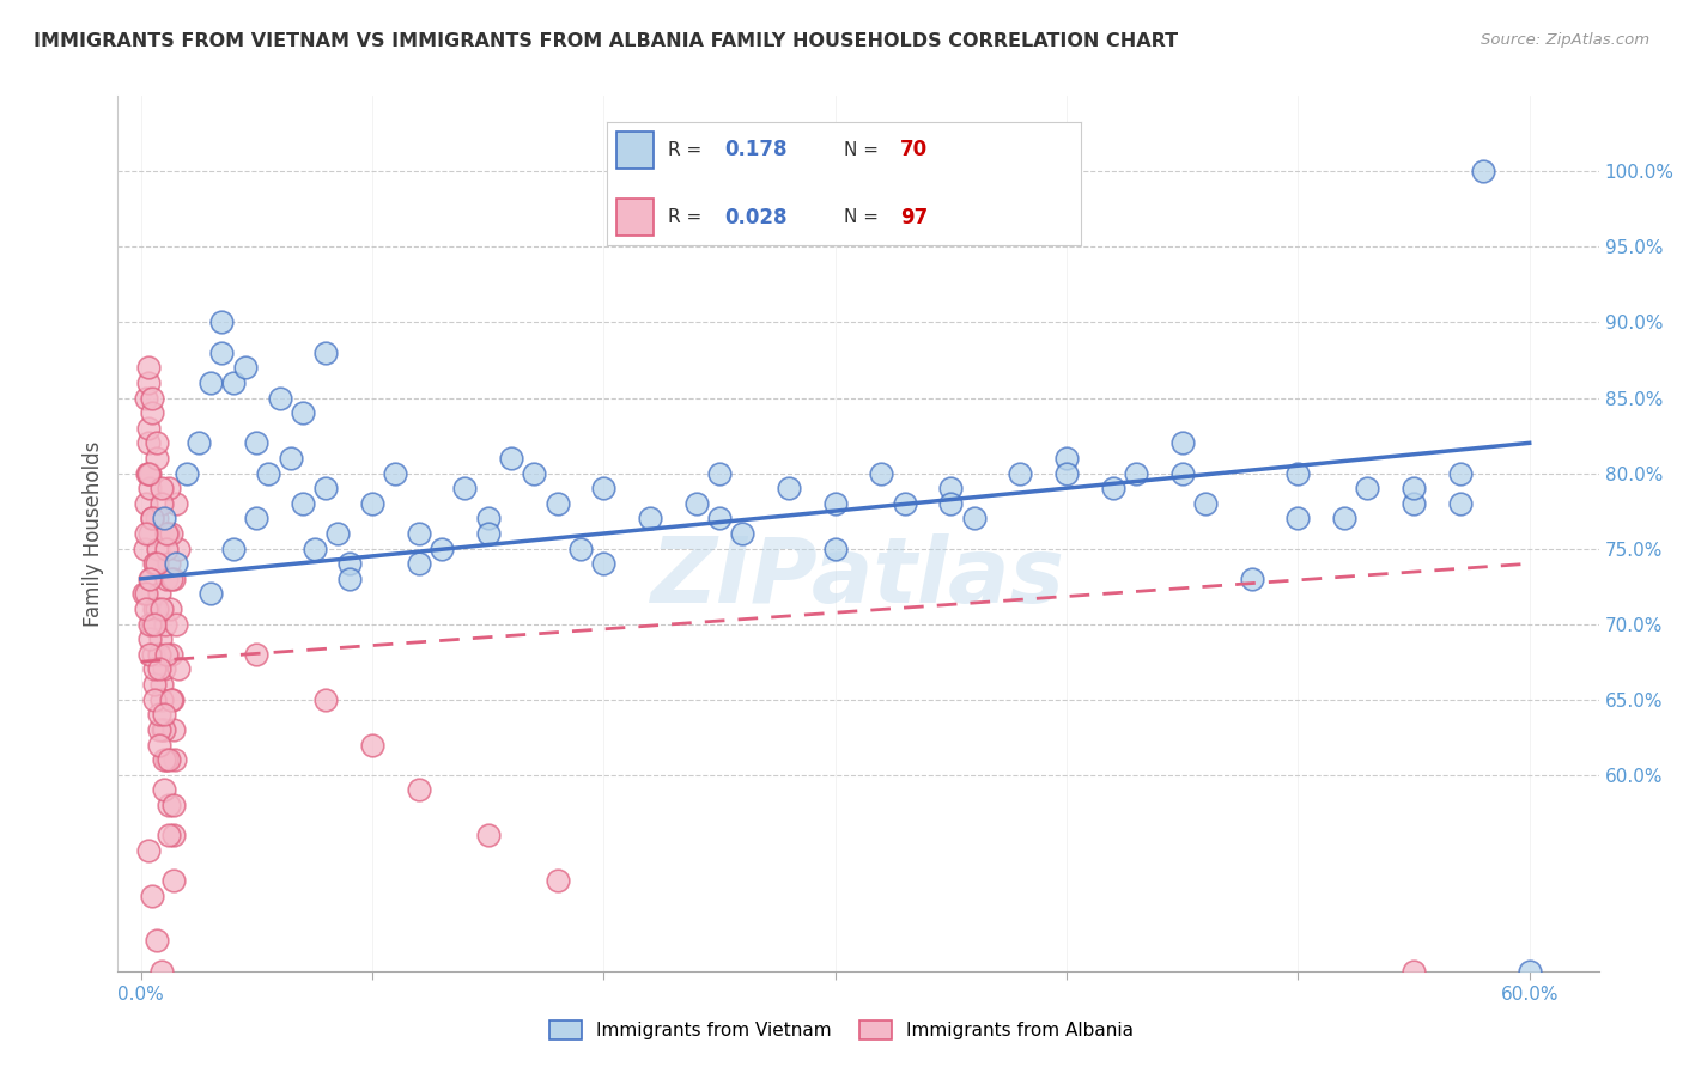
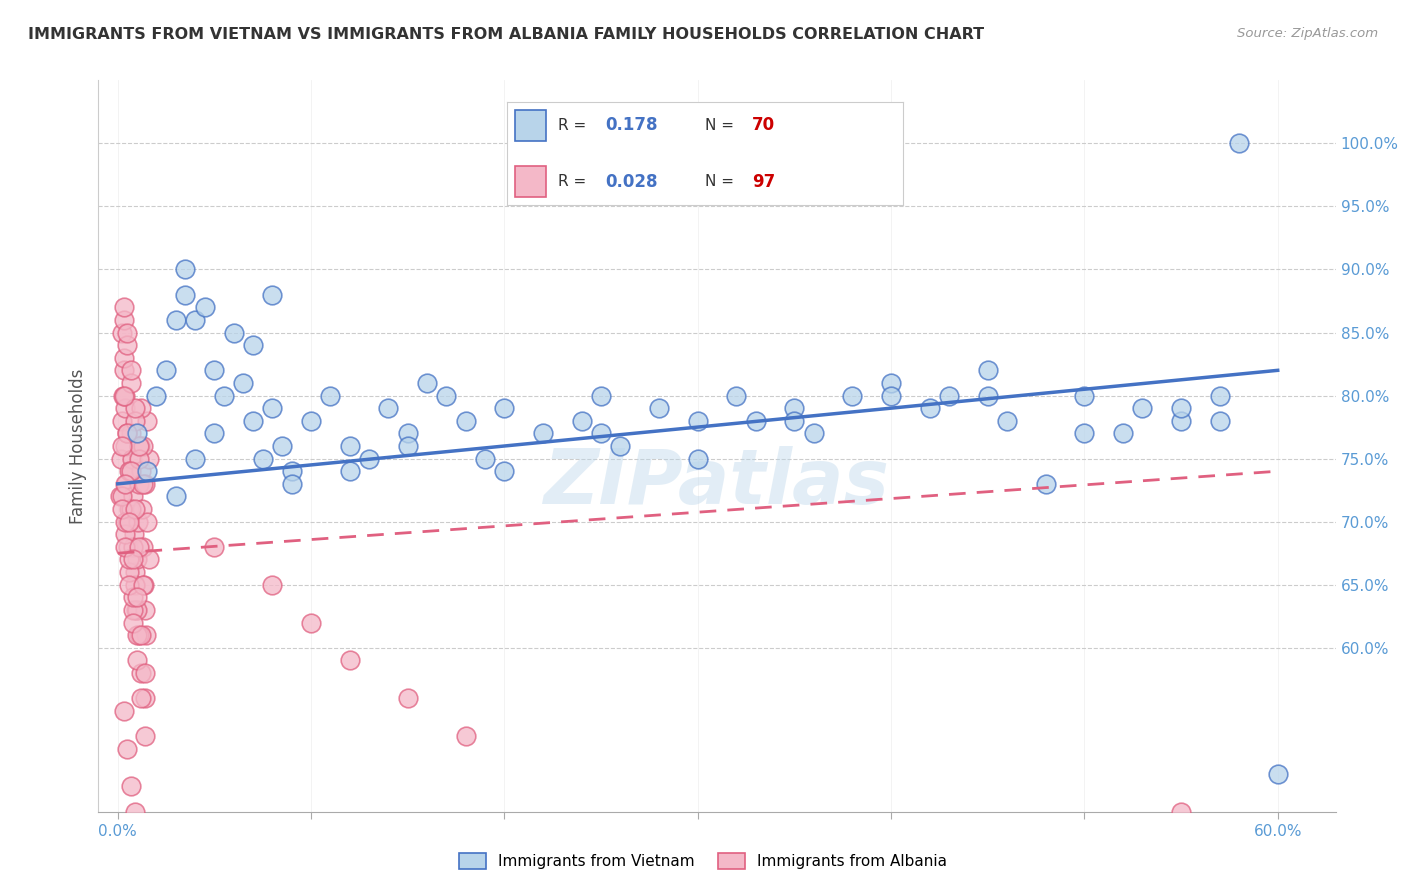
Immigrants from Vietnam/60.0%: 47% -> 50%
